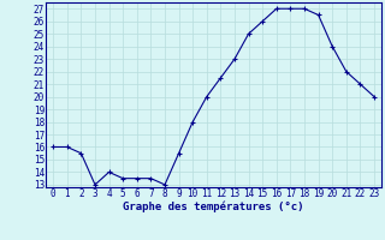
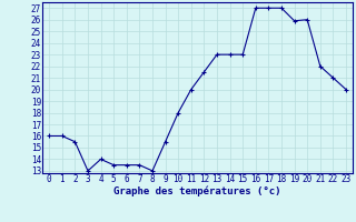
14: 25.0 -> 23.0
15: 26.0 -> 23.0
19: 26.5 -> 25.9
20: 24.0 -> 26.0
